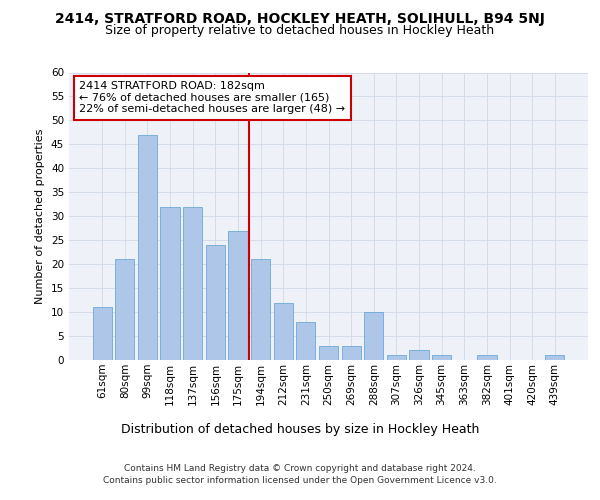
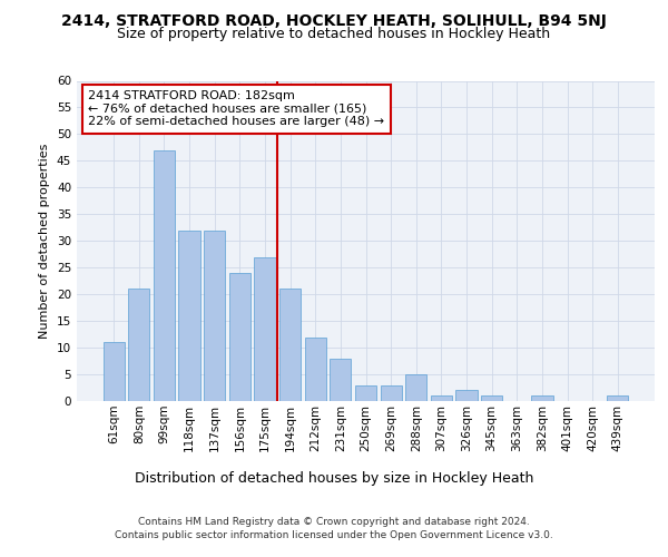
288sqm: 10 -> 5
